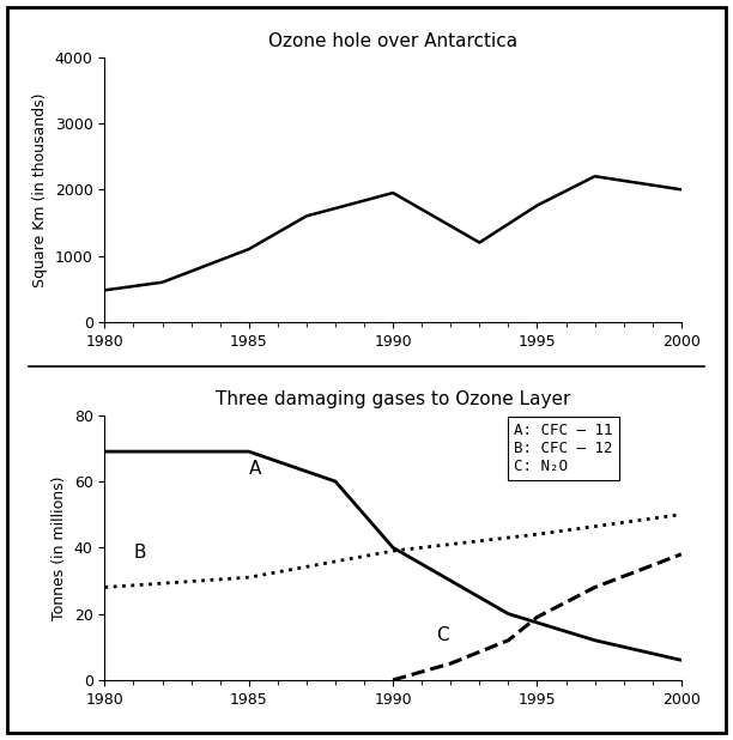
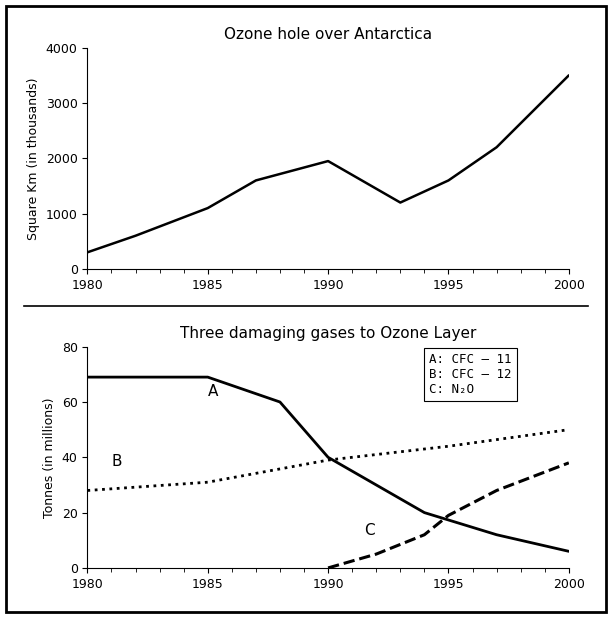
Ozone hole over Antarctica/1980: 480 -> 300
Ozone hole over Antarctica/1995: 1760 -> 1600
Ozone hole over Antarctica/2000: 2000 -> 3500
